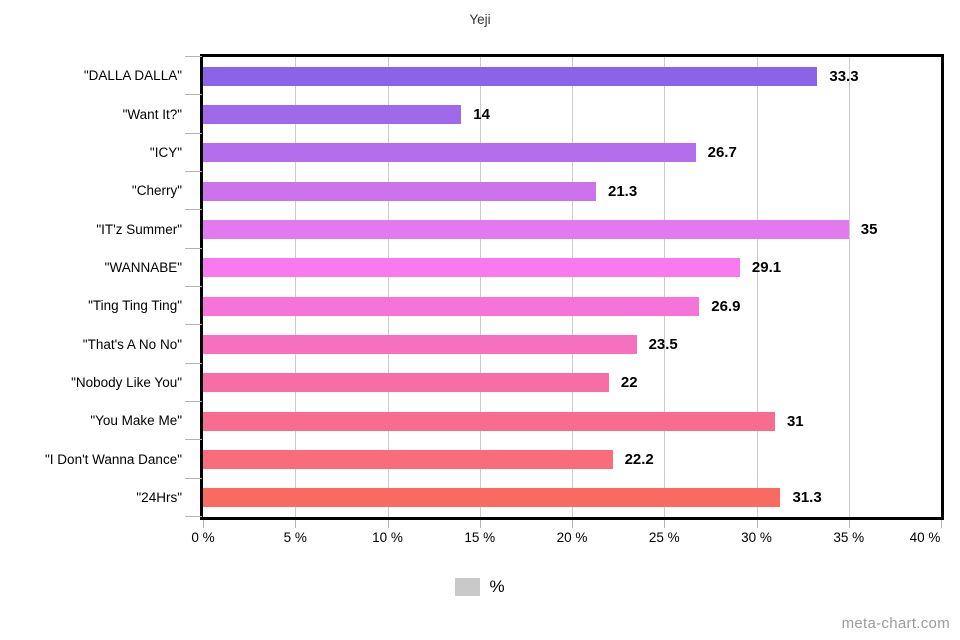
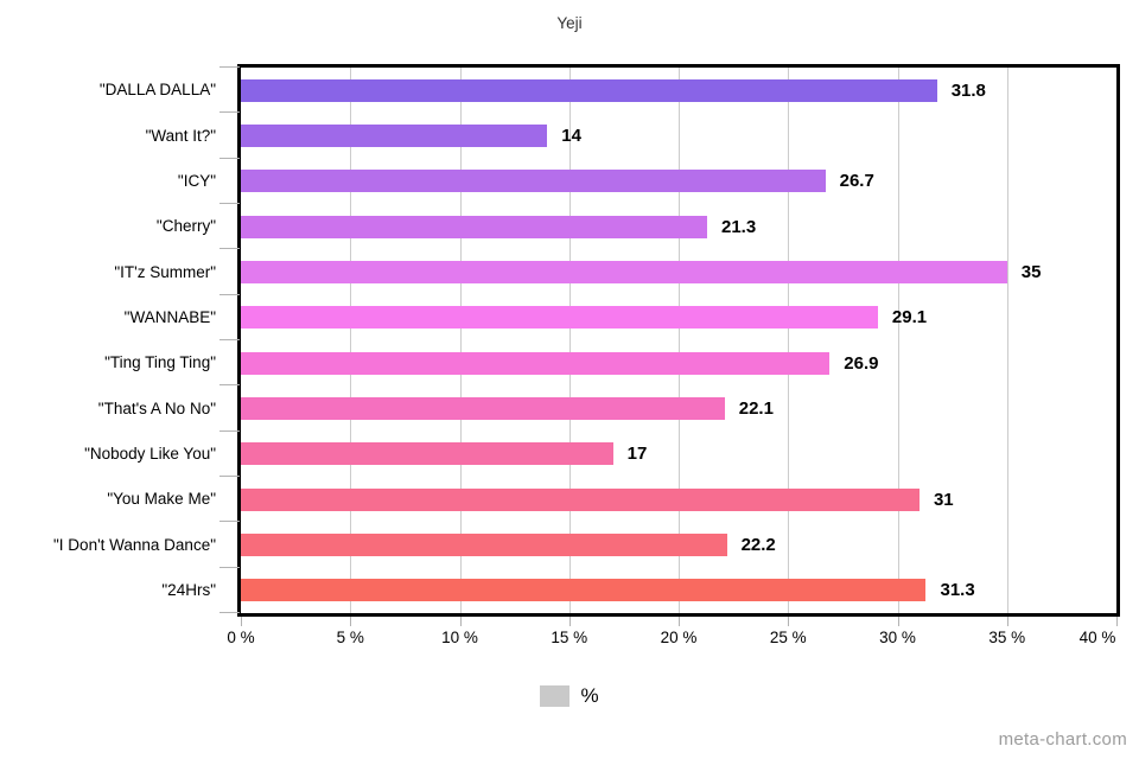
"DALLA DALLA": 33.3 -> 31.8
"That's A No No": 23.5 -> 22.1
"Nobody Like You": 22 -> 17
